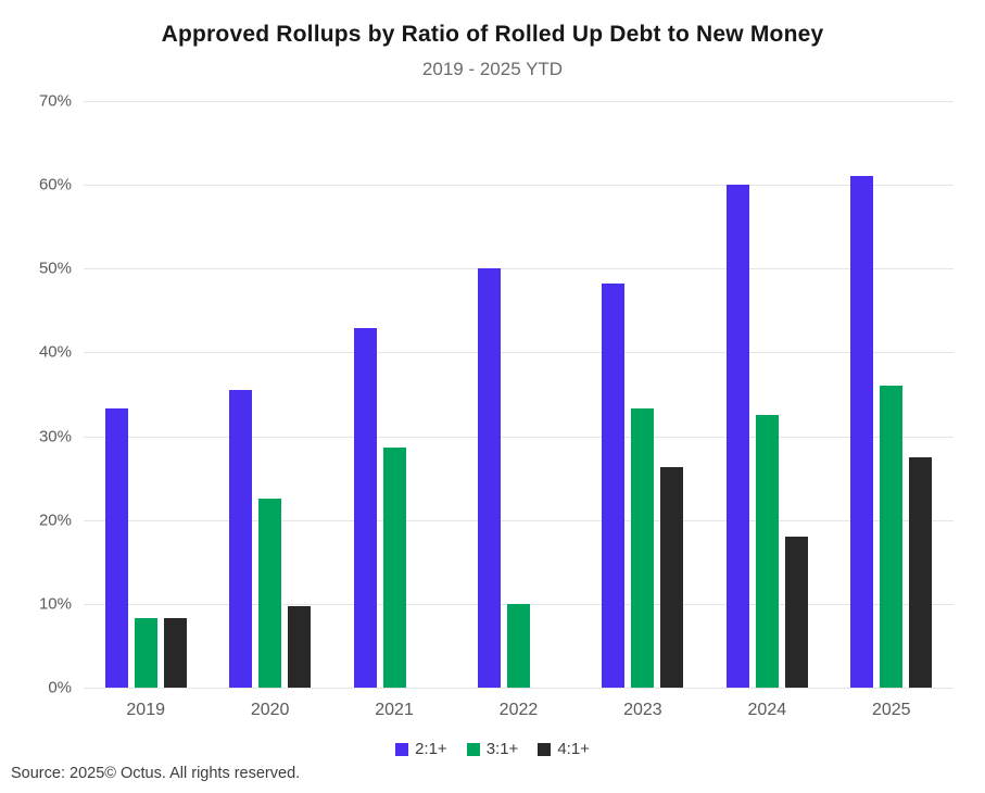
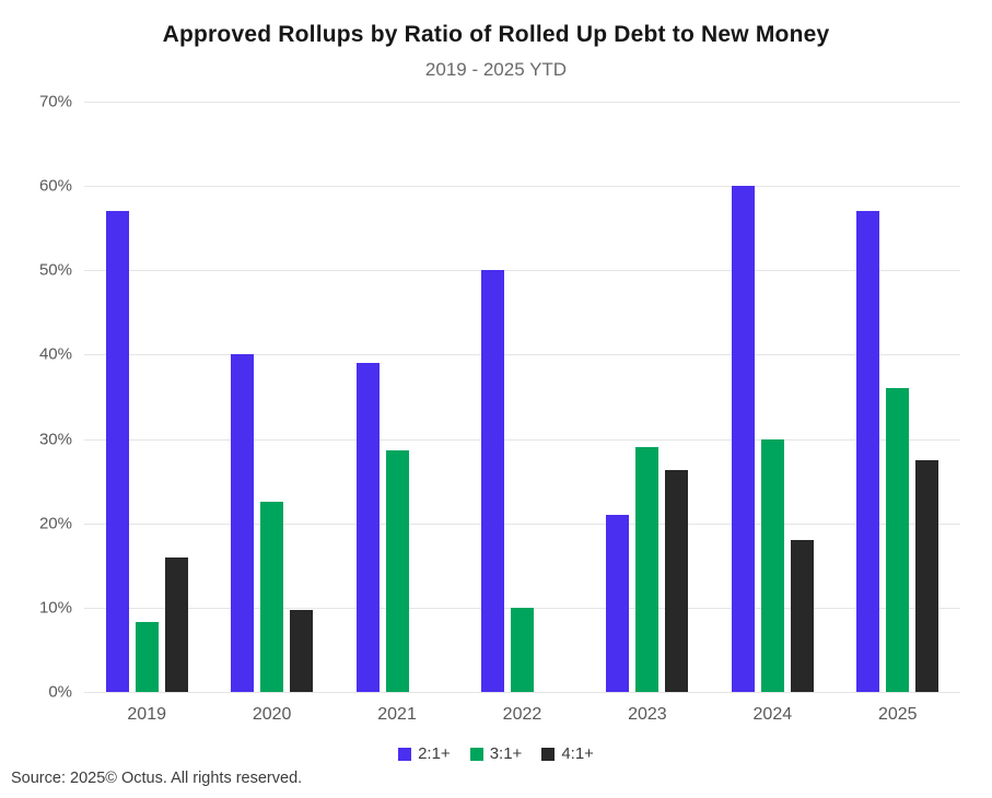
2:1+/2019: 33% -> 57%
4:1+/2019: 8% -> 16%
2:1+/2020: 36% -> 40%
2:1+/2021: 43% -> 39%
2:1+/2023: 48% -> 21%
3:1+/2023: 33% -> 29%
3:1+/2024: 32% -> 30%
2:1+/2025: 61% -> 57%
